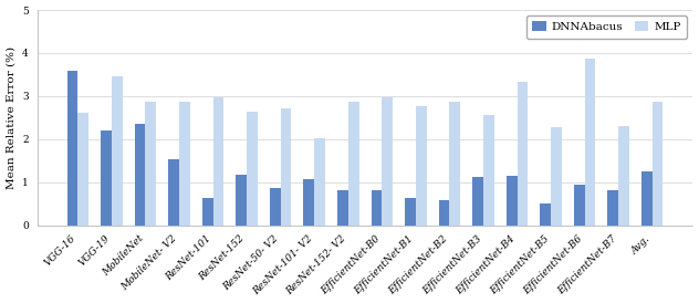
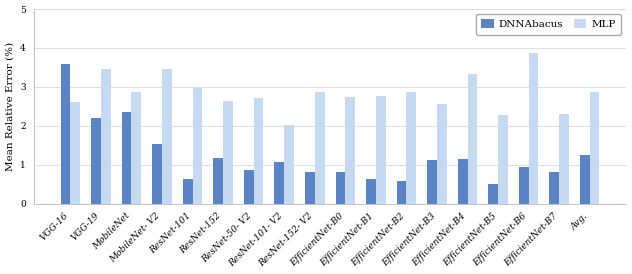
MLP/MobileNet- V2: 2.88 -> 3.45
MLP/EfficientNet-B0: 2.97 -> 2.75
